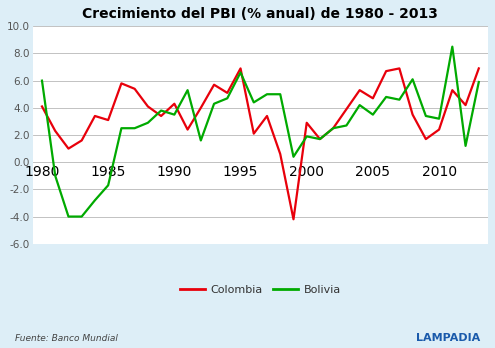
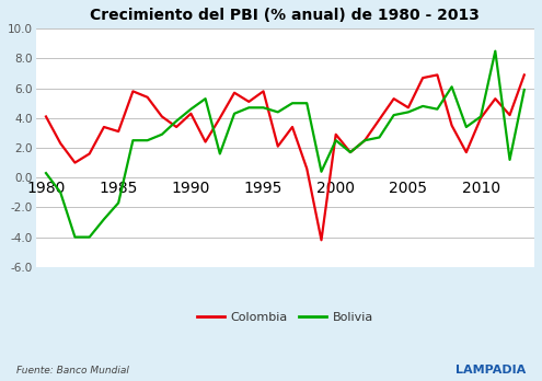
Bolivia/1980: 6.0 -> 0.3
Bolivia/1990: 3.5 -> 4.6
Colombia/1995: 6.9 -> 5.8
Bolivia/1995: 6.6 -> 4.7
Bolivia/2000: 1.9 -> 2.5
Bolivia/2005: 3.5 -> 4.4
Colombia/2010: 2.4 -> 4.0
Bolivia/2010: 3.2 -> 4.1
